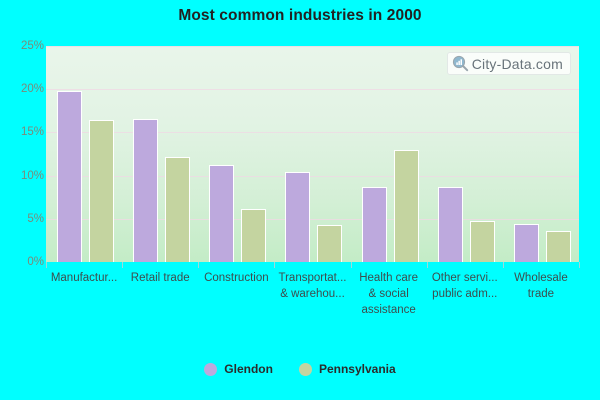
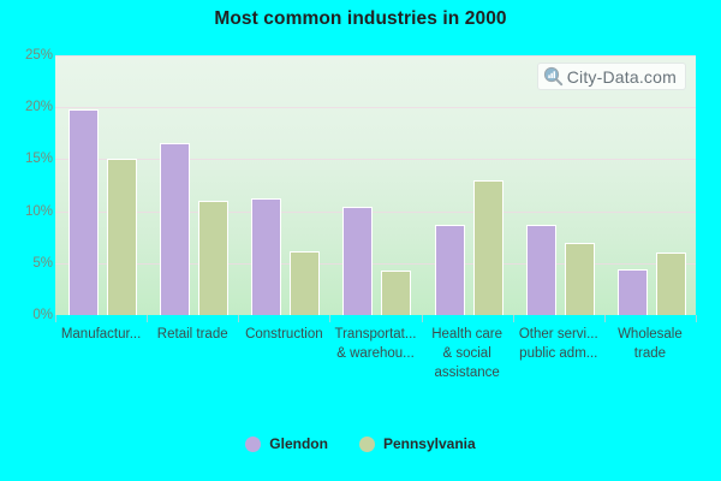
Pennsylvania/Manufactur...: 16% -> 15%
Pennsylvania/Retail trade: 12% -> 11%
Pennsylvania/Other servi... public adm...: 5% -> 7%
Pennsylvania/Wholesale trade: 4% -> 6%
